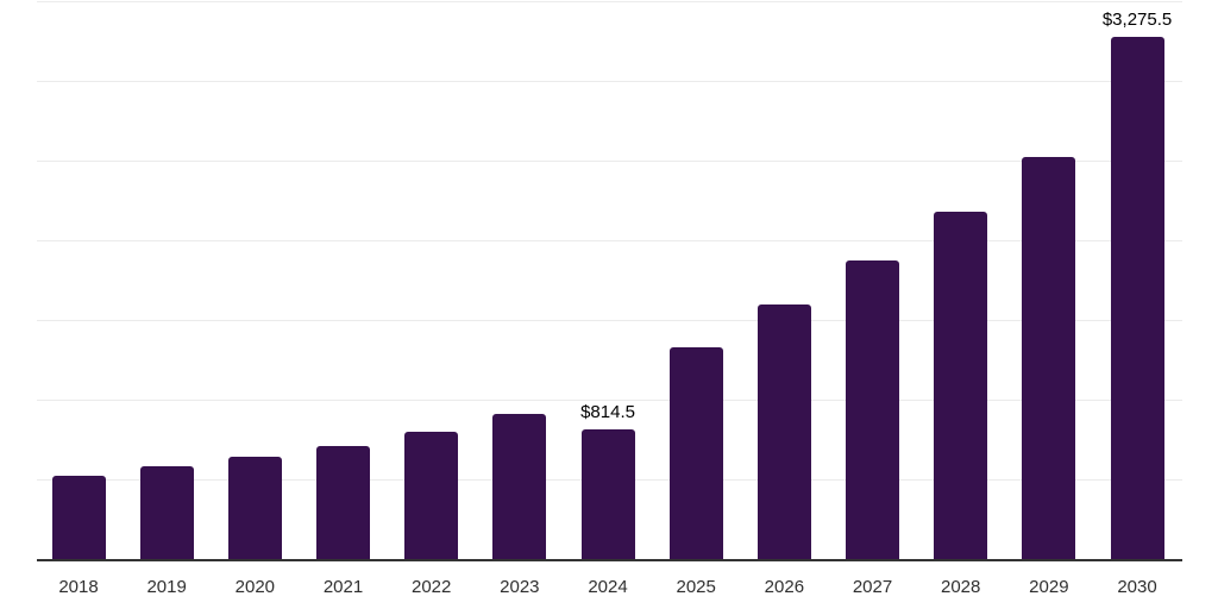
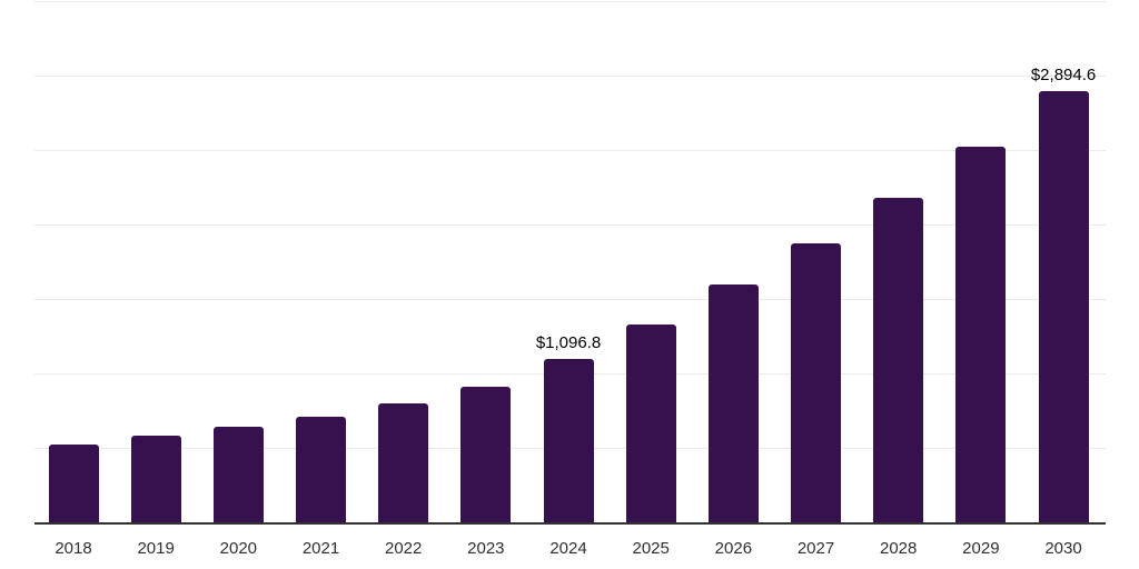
2024: $814.5 -> $1,096.8
2030: $3,275.5 -> $2,894.6
